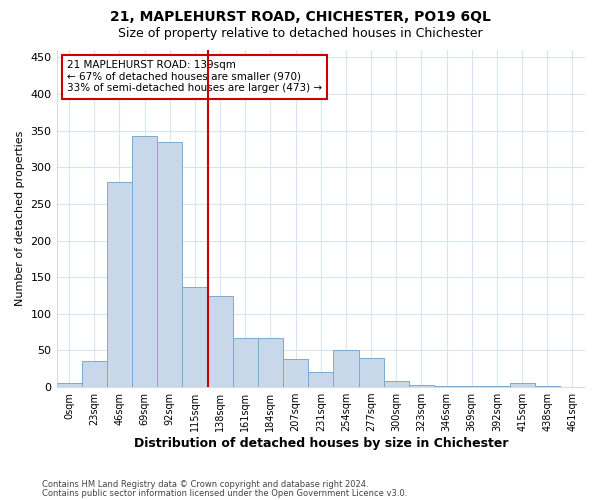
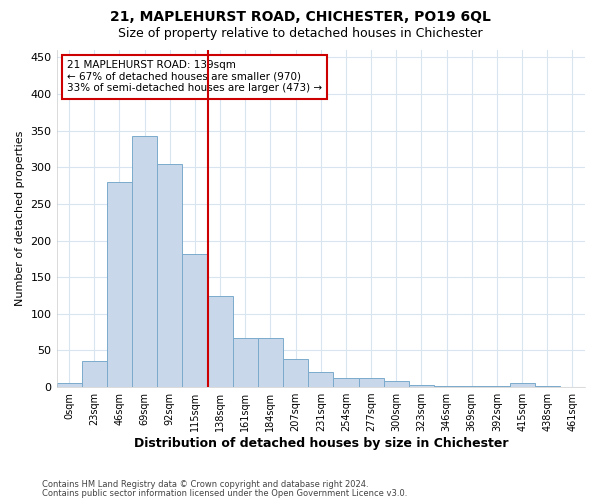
92sqm: 334 -> 304
115sqm: 136 -> 182
254sqm: 50 -> 12
277sqm: 40 -> 12
